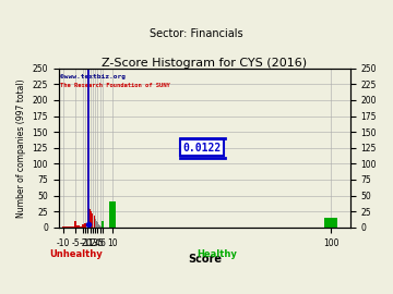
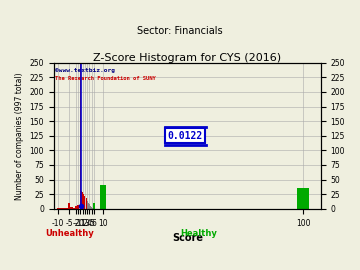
100: 15 -> 36
